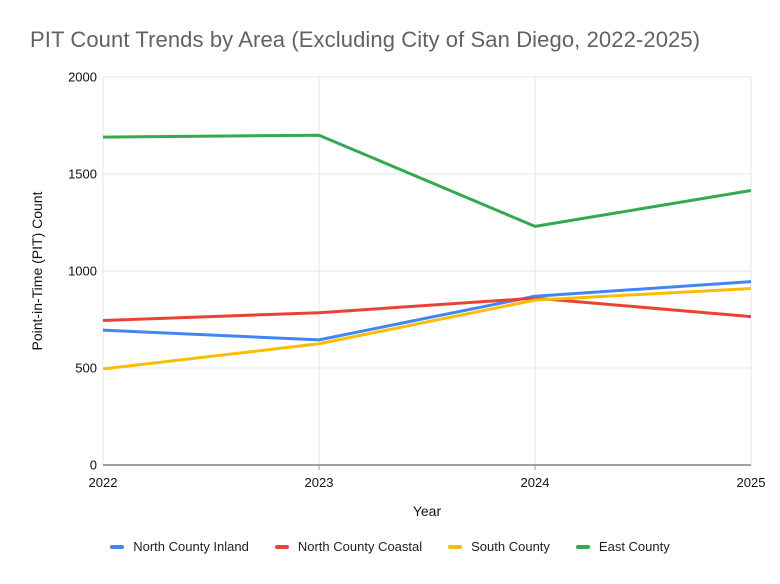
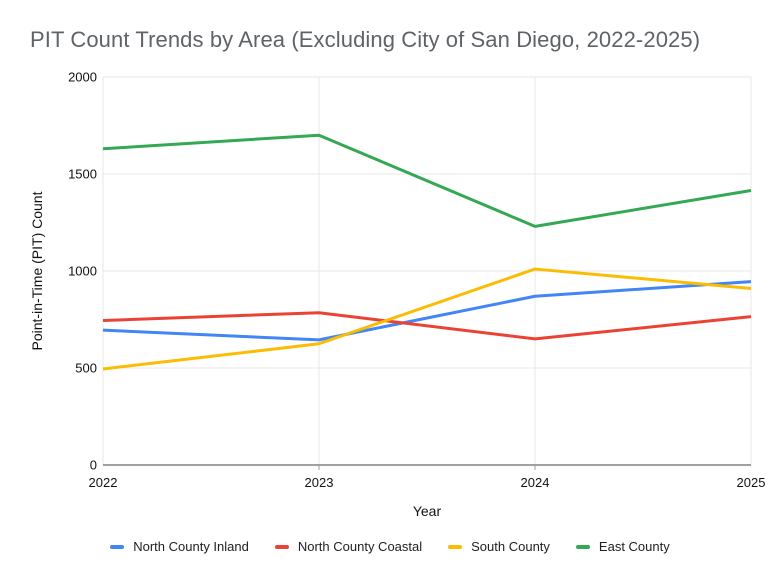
East County/2022: 1690 -> 1630
North County Coastal/2024: 860 -> 650
South County/2024: 850 -> 1010
